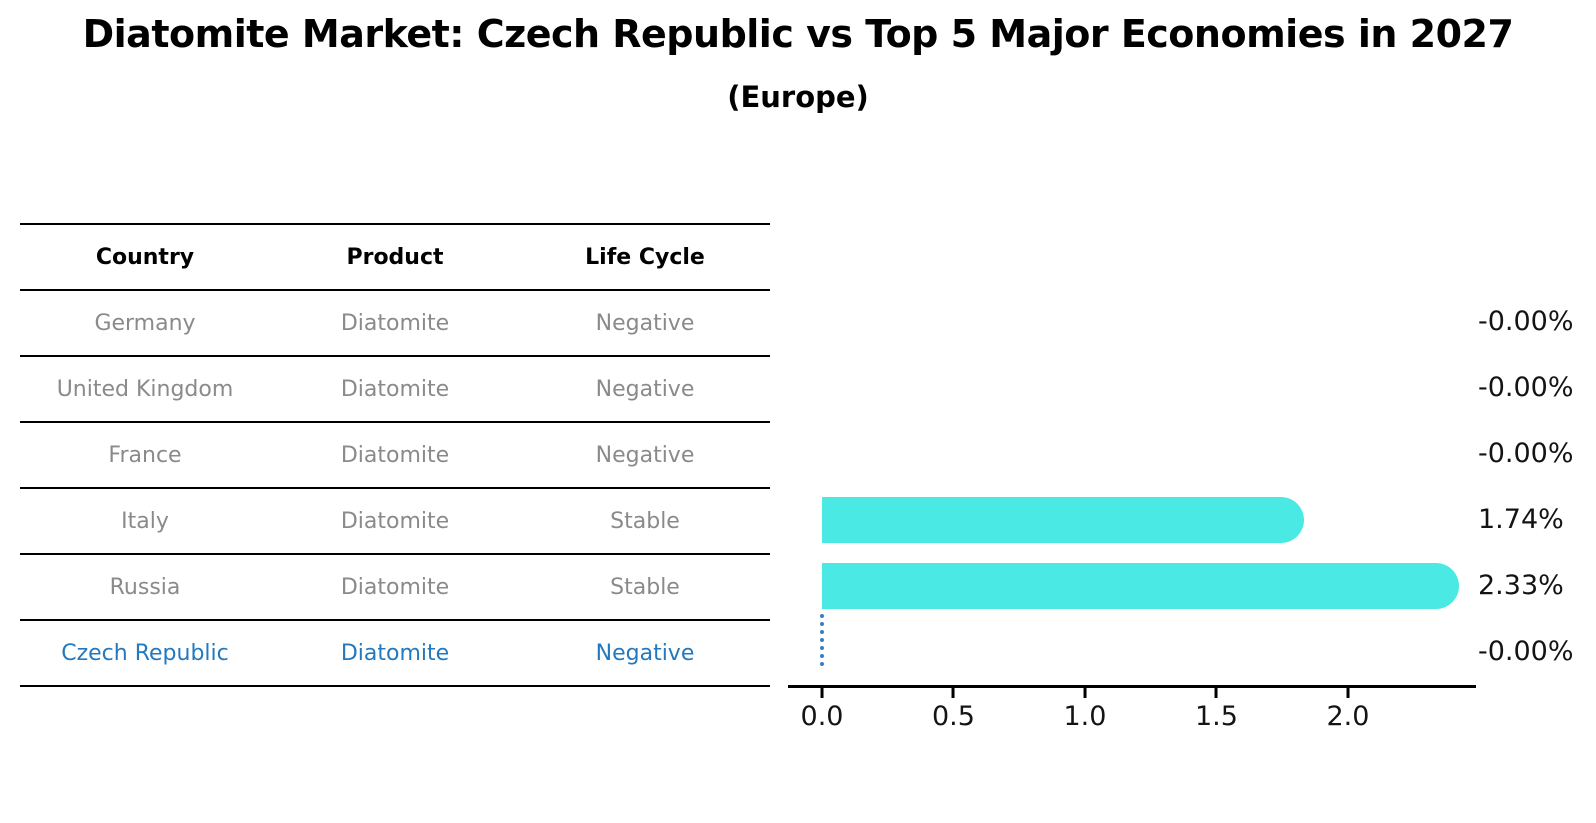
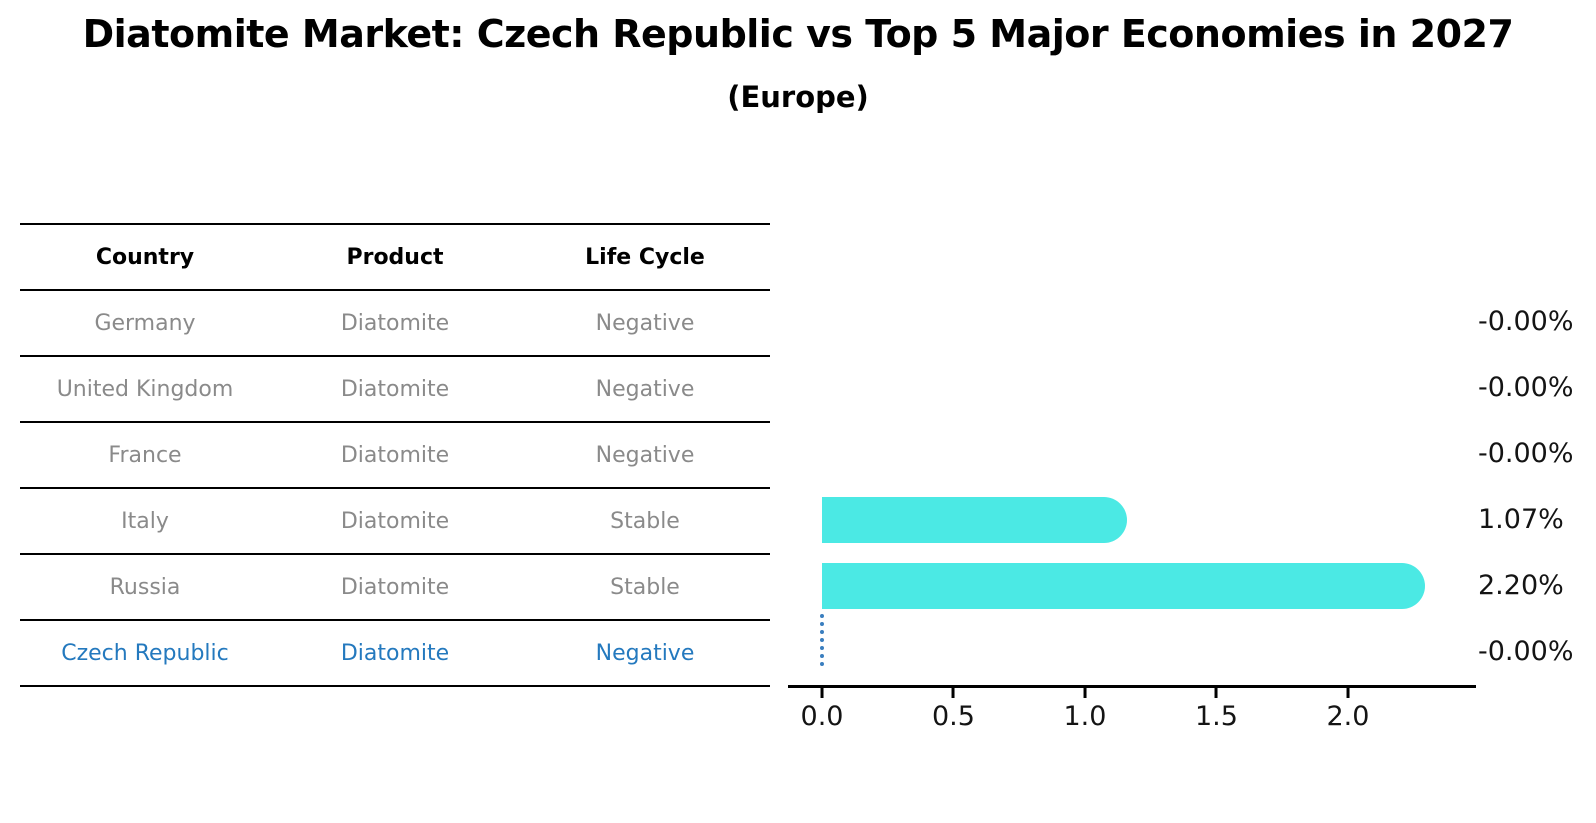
Italy: 1.74% -> 1.07%
Russia: 2.33% -> 2.20%
